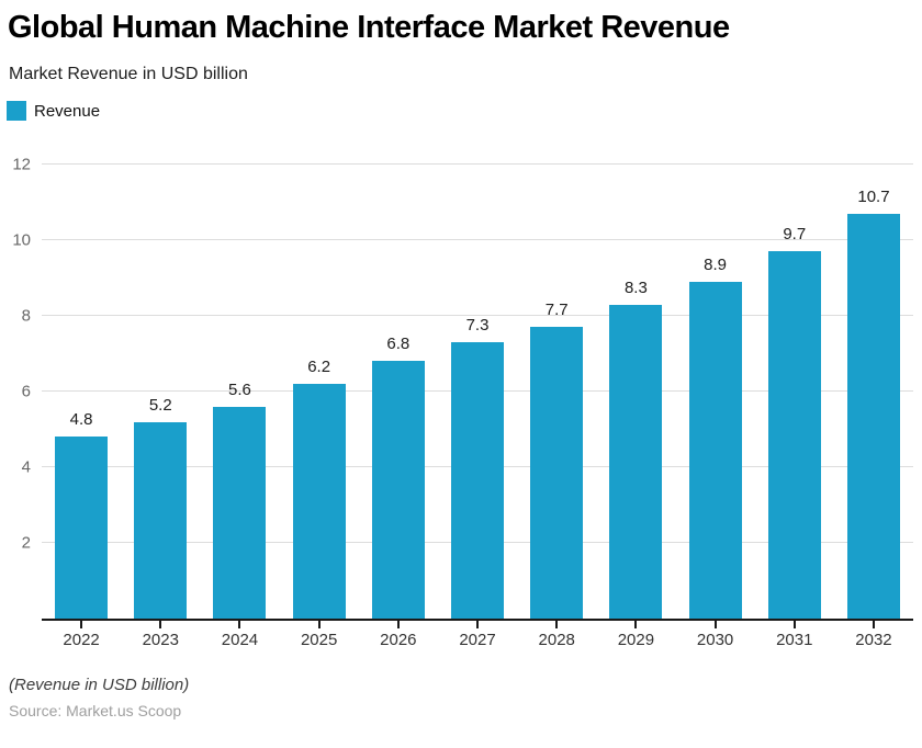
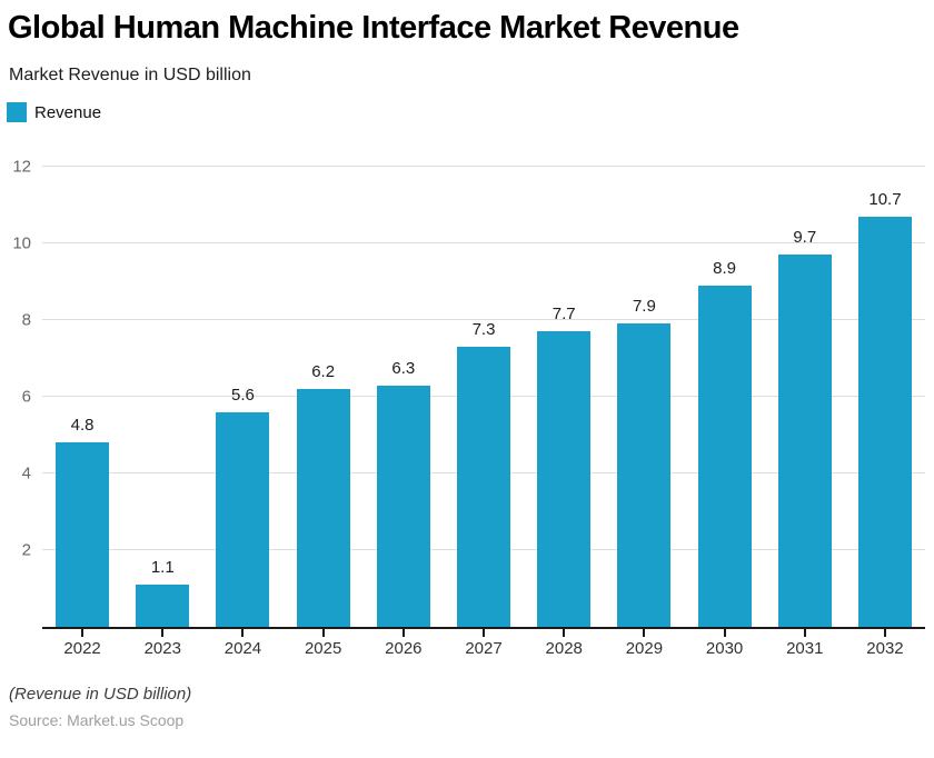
2023: 5.2 -> 1.1
2026: 6.8 -> 6.3
2029: 8.3 -> 7.9
